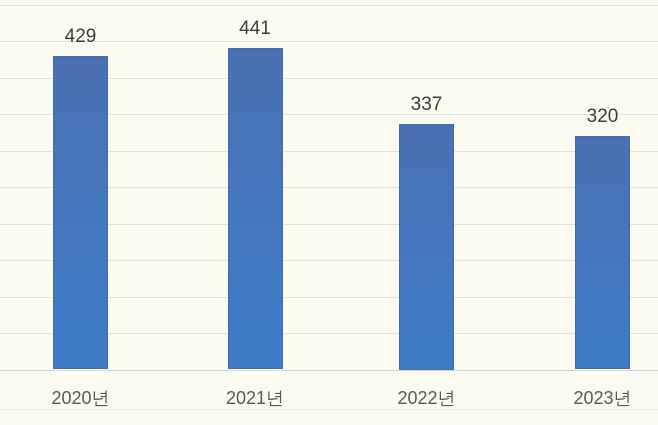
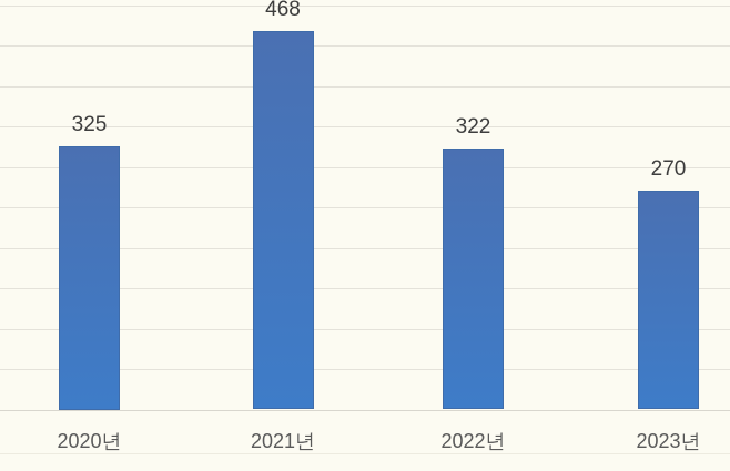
2020년: 429 -> 325
2021년: 441 -> 468
2022년: 337 -> 322
2023년: 320 -> 270
